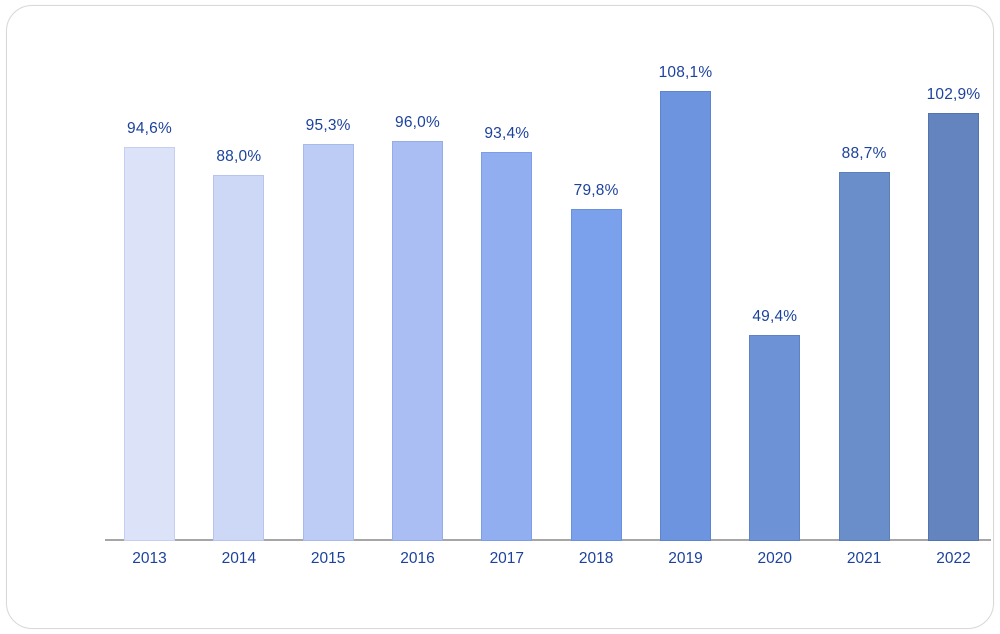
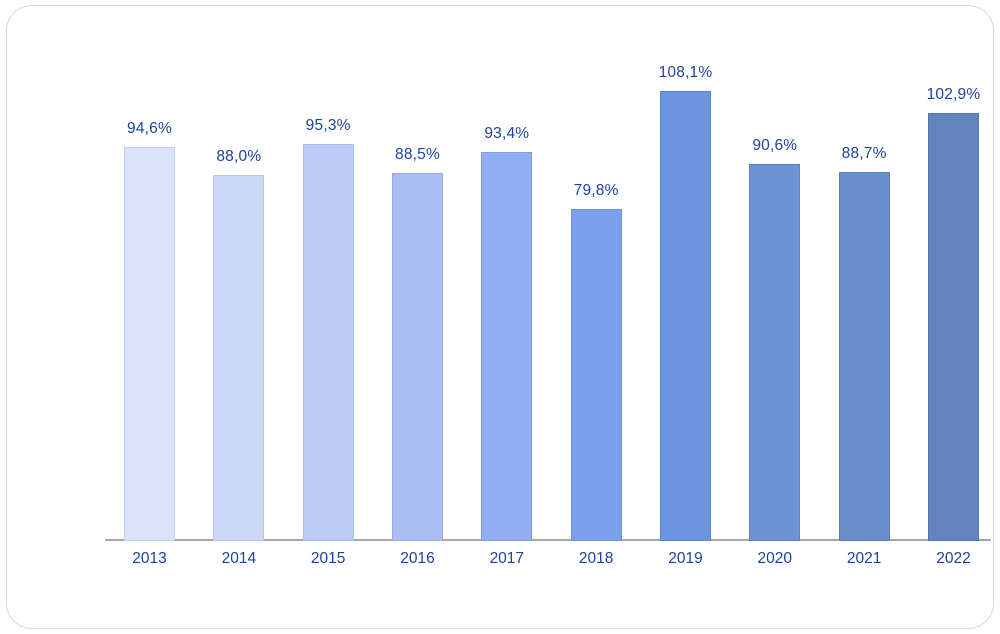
2016: 96,0% -> 88,5%
2020: 49,4% -> 90,6%
